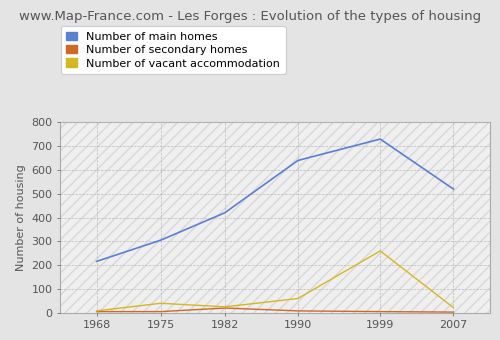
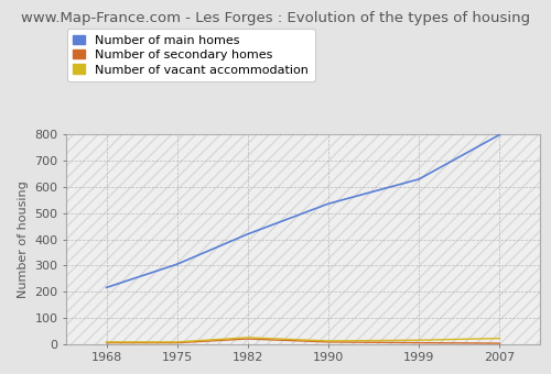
Number of vacant accommodation/1975: 40 -> 8
Number of main homes/1990: 640 -> 536
Number of vacant accommodation/1990: 60 -> 12
Number of main homes/1999: 730 -> 630
Number of vacant accommodation/1999: 260 -> 15
Number of main homes/2007: 520 -> 800
